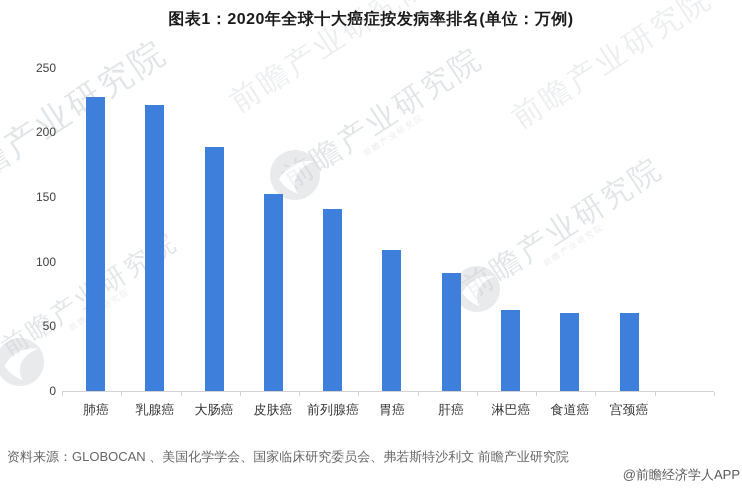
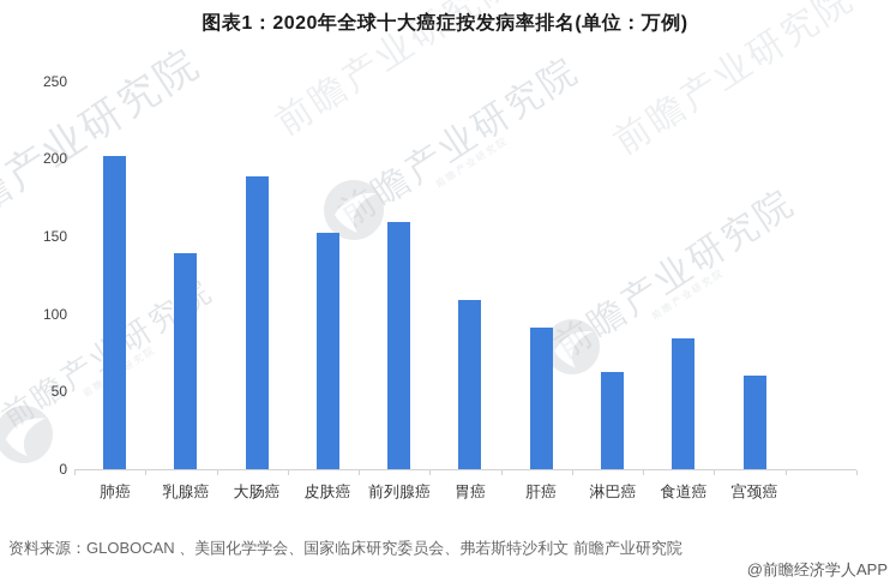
肺癌: 227 -> 202
乳腺癌: 221 -> 139
前列腺癌: 141 -> 159
食道癌: 60 -> 84
